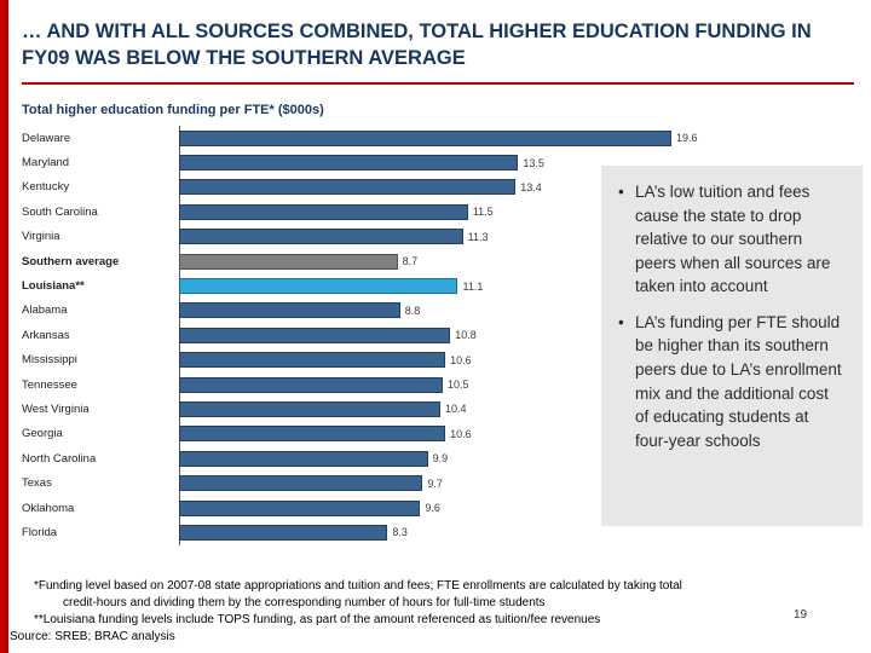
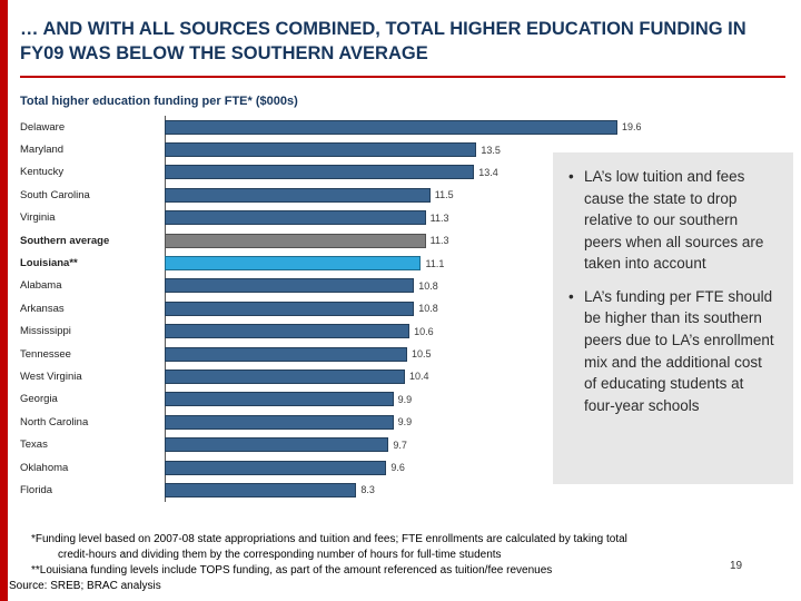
Southern average: 8.7 -> 11.3
Alabama: 8.8 -> 10.8
Georgia: 10.6 -> 9.9
